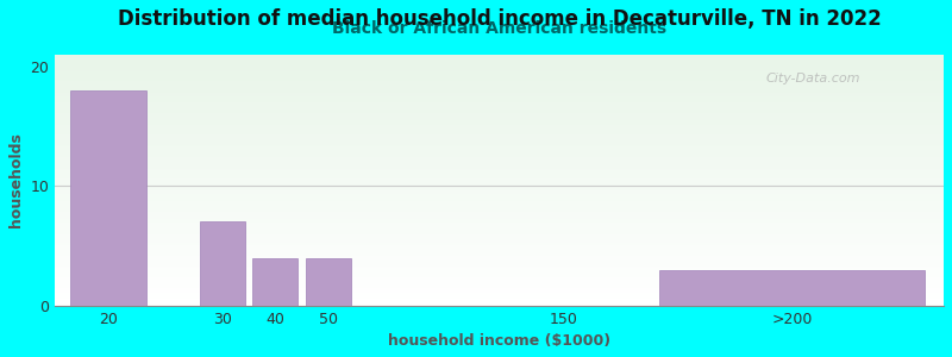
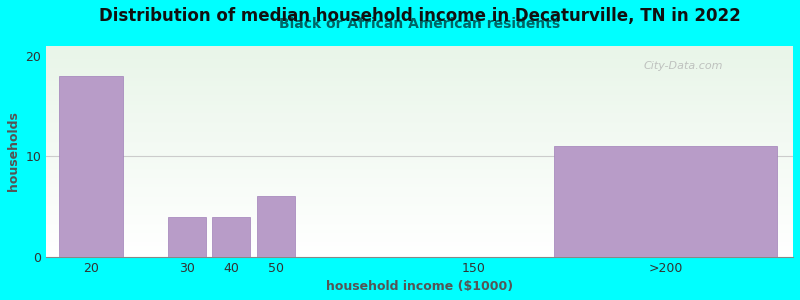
30: 7 -> 4
50: 4 -> 6
>200: 3 -> 11
